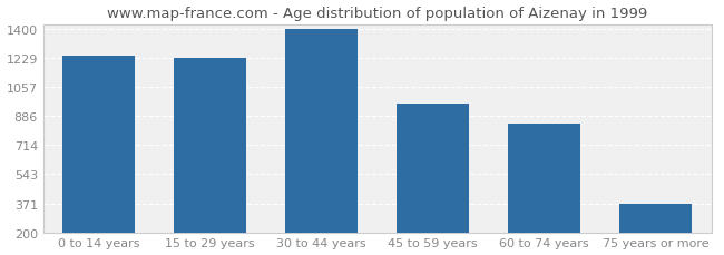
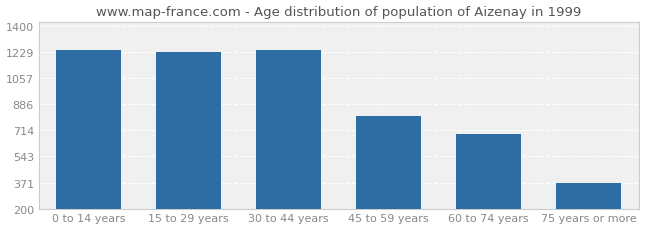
30 to 44 years: 1400 -> 1240
45 to 59 years: 960 -> 810
60 to 74 years: 840 -> 690
